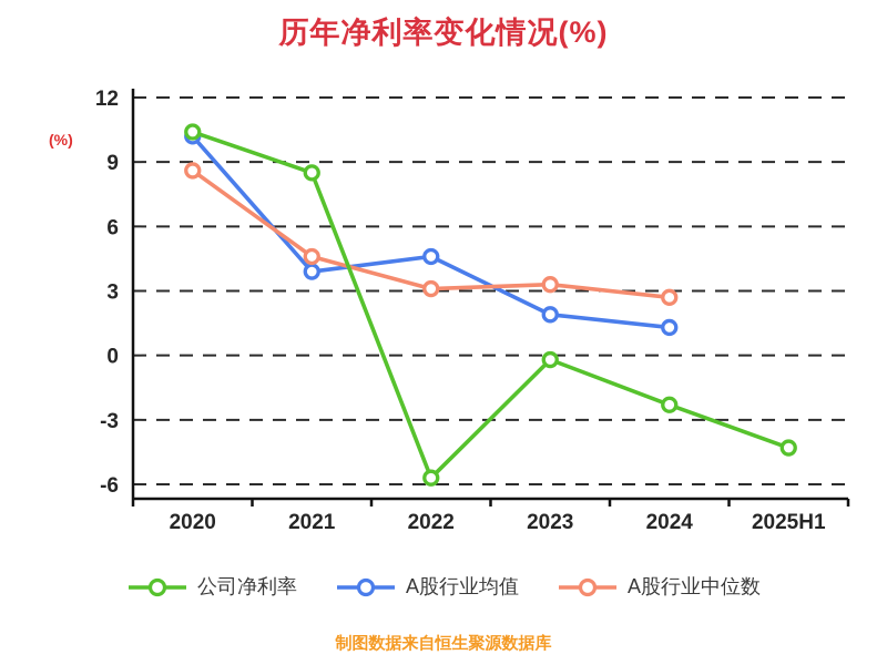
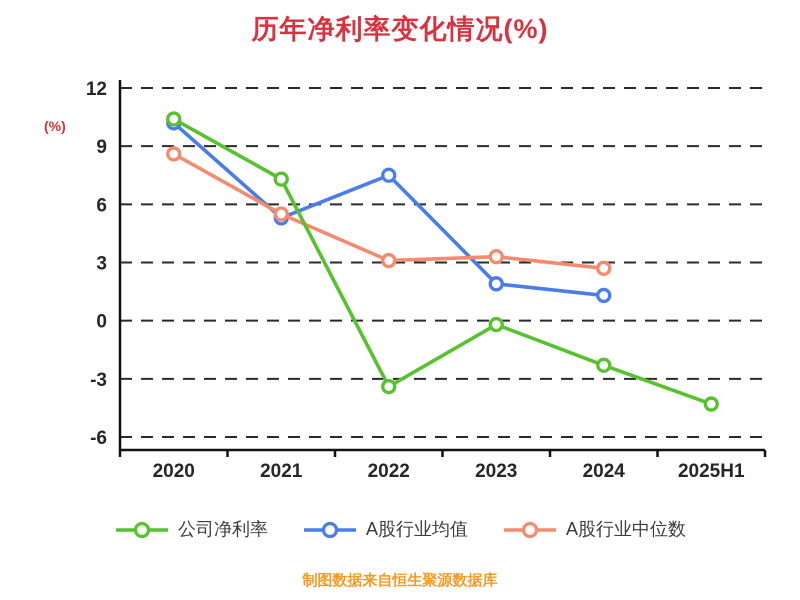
公司净利率/2021: 8.5 -> 7.3
A股行业均值/2021: 3.9 -> 5.3
A股行业中位数/2021: 4.6 -> 5.5
公司净利率/2022: -5.7 -> -3.4
A股行业均值/2022: 4.6 -> 7.5
